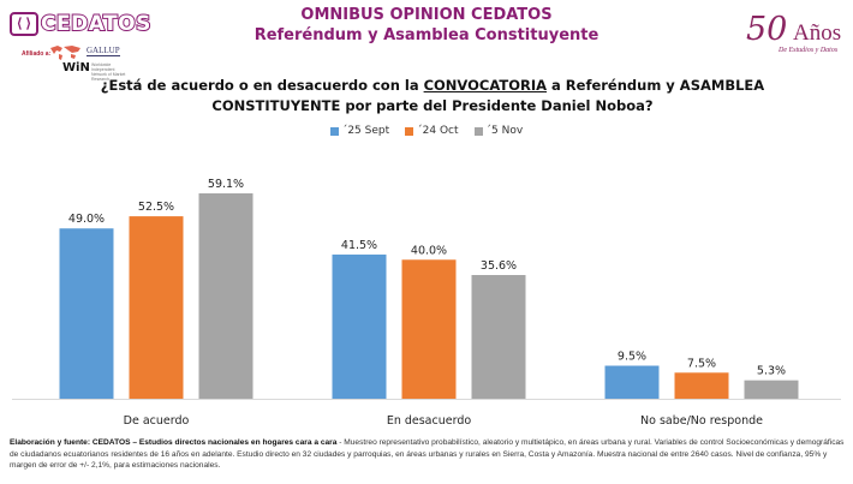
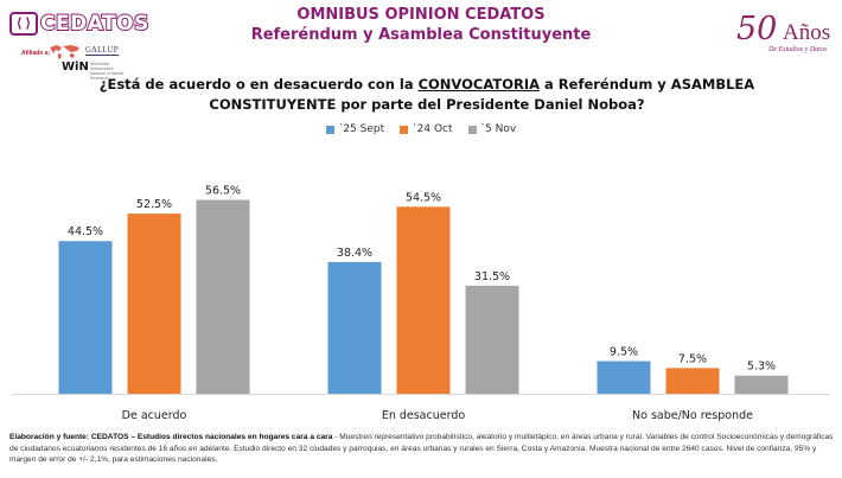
´25 Sept/De acuerdo: 49.0% -> 44.5%
´5 Nov/De acuerdo: 59.1% -> 56.5%
´25 Sept/En desacuerdo: 41.5% -> 38.4%
´24 Oct/En desacuerdo: 40.0% -> 54.5%
´5 Nov/En desacuerdo: 35.6% -> 31.5%
